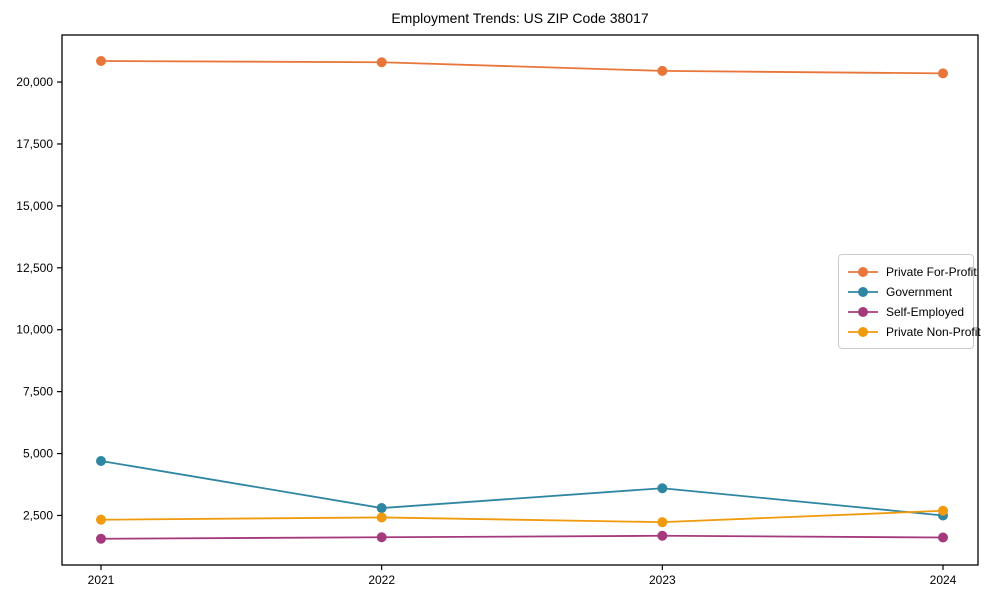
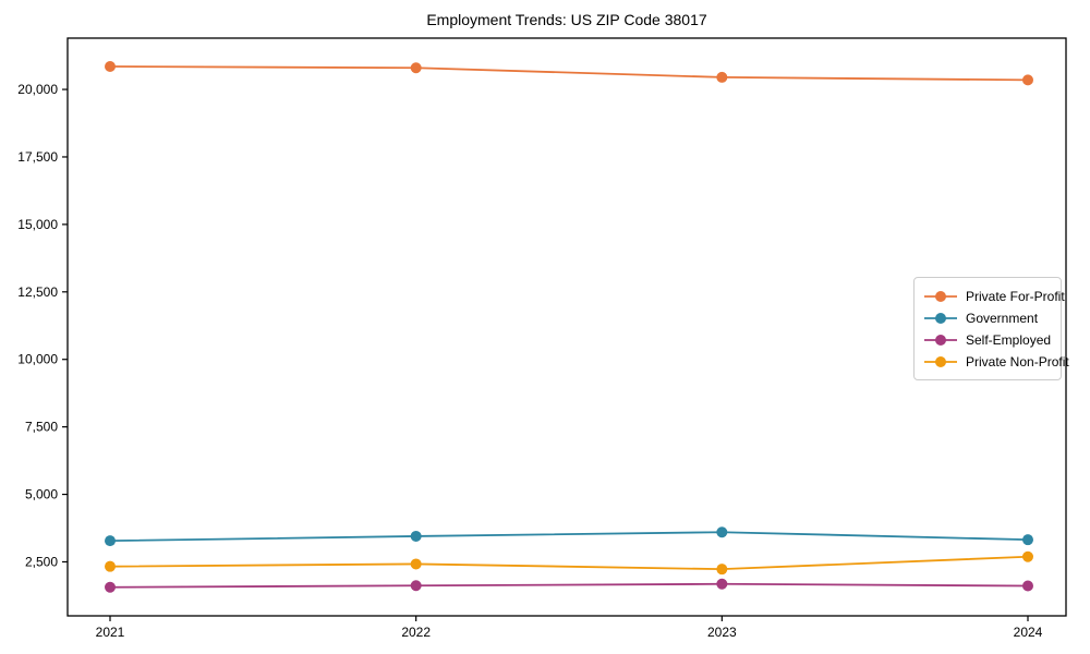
Government/2021: 4700 -> 3300
Government/2022: 2800 -> 3400
Government/2024: 2500 -> 3300
